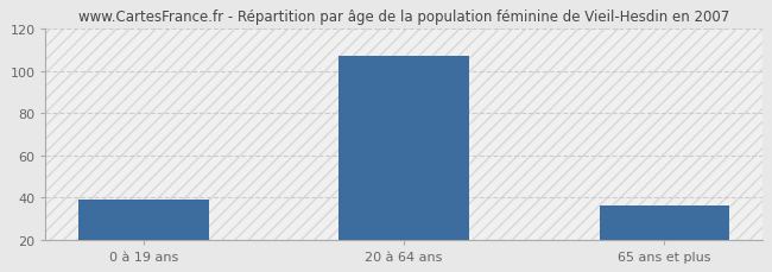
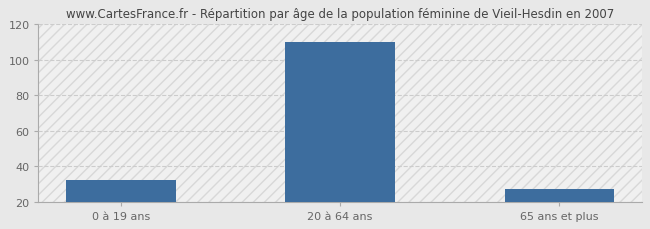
0 à 19 ans: 39 -> 32
20 à 64 ans: 107 -> 110
65 ans et plus: 36 -> 27
